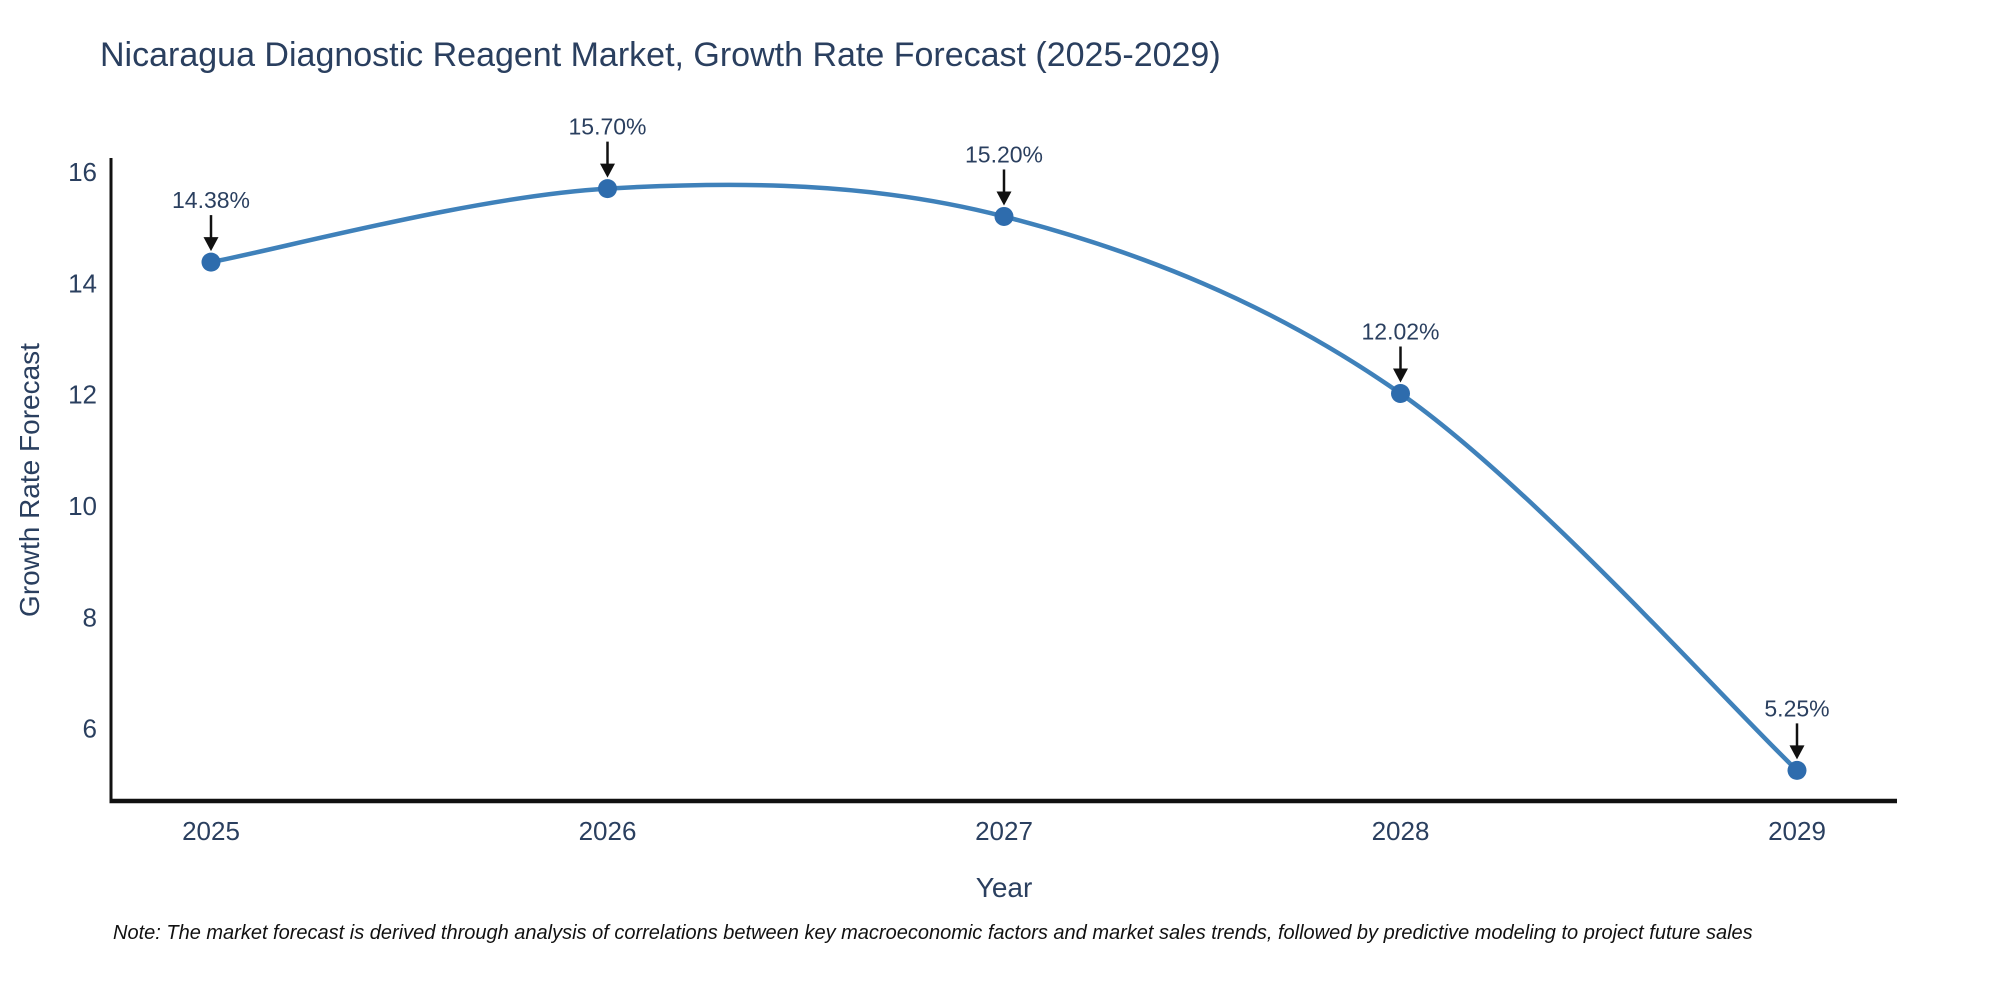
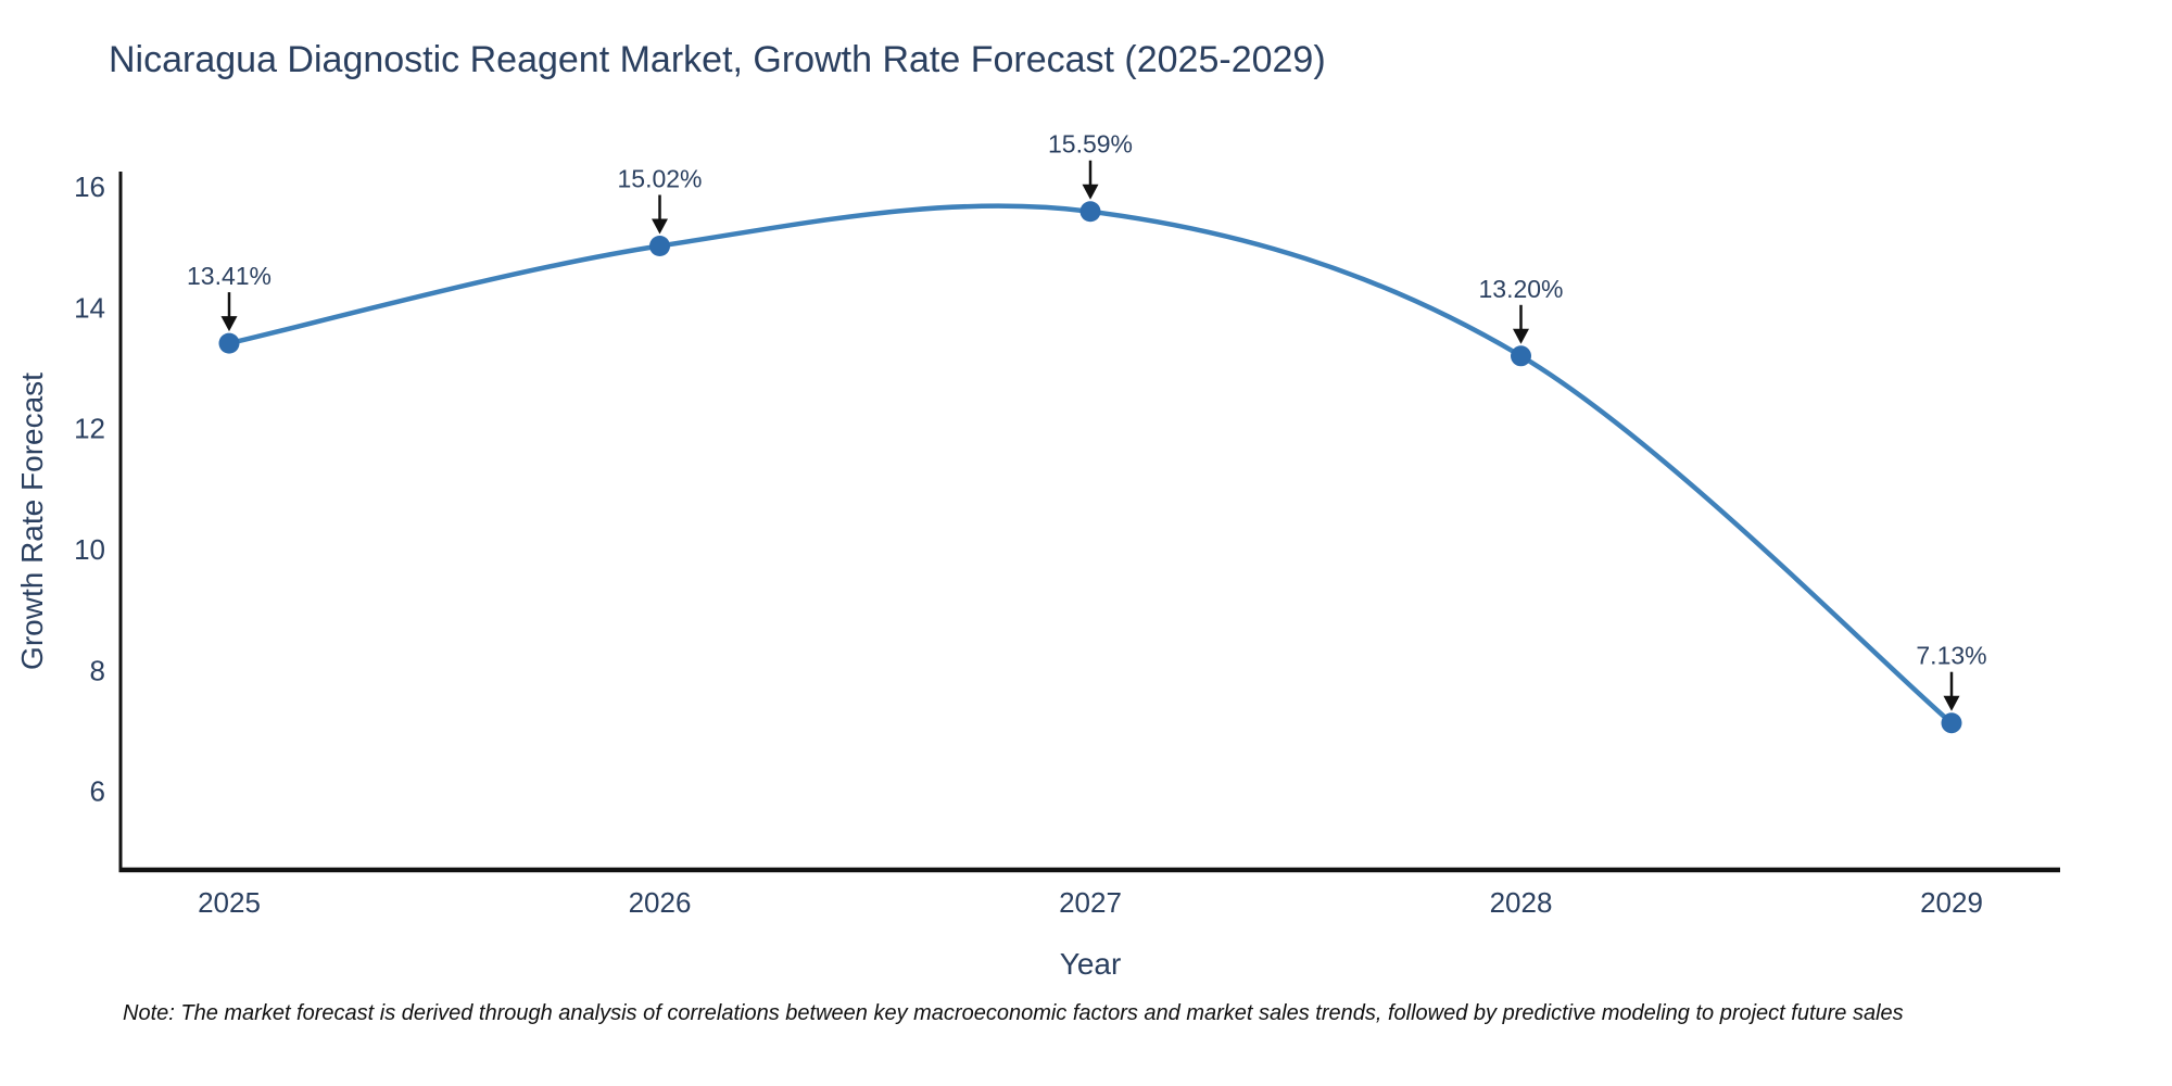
2025: 14.38% -> 13.41%
2026: 15.70% -> 15.02%
2027: 15.20% -> 15.59%
2028: 12.02% -> 13.20%
2029: 5.25% -> 7.13%
